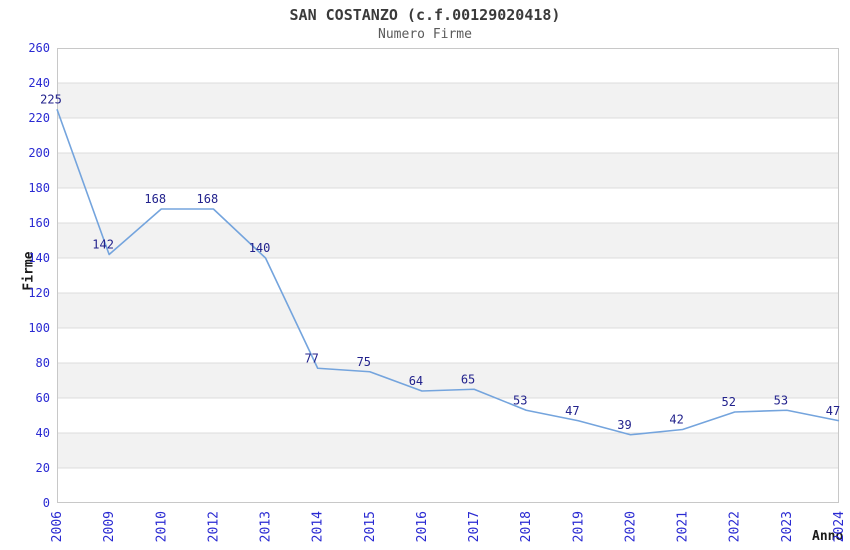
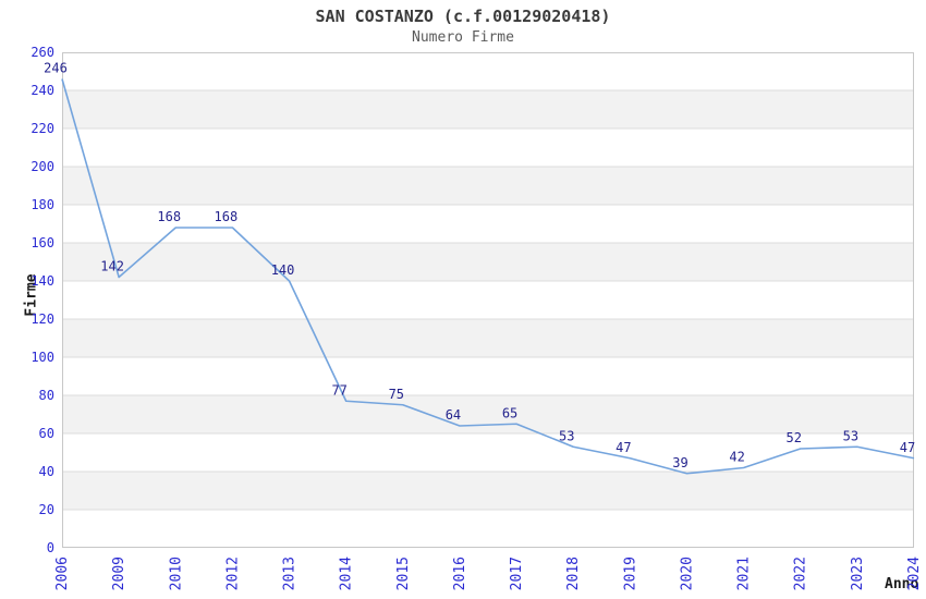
2006: 225 -> 246
